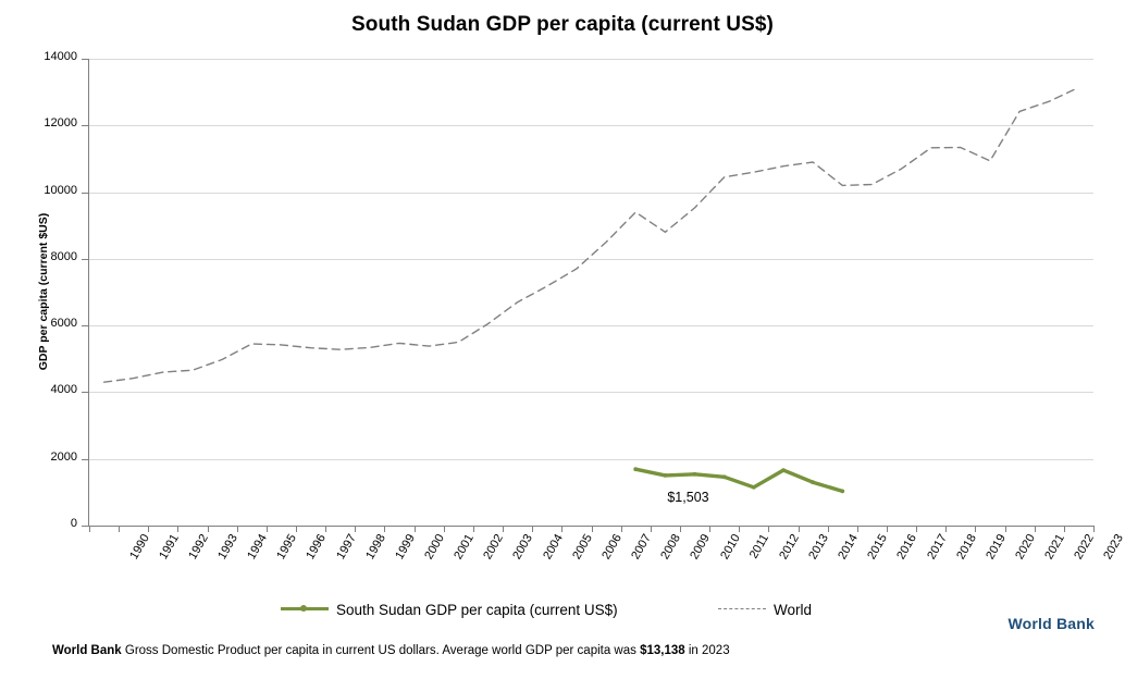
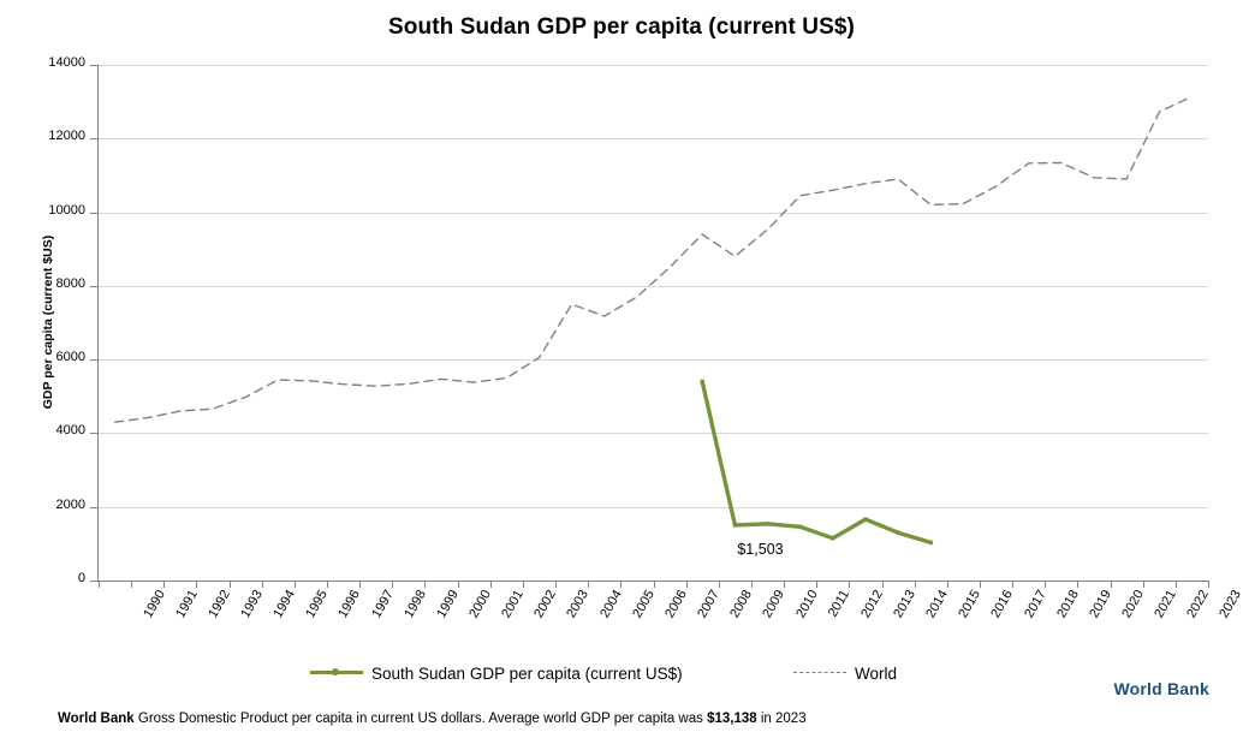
World/2004: 6700 -> 7500
South Sudan GDP per capita (current US$)/2008: 1700 -> 5400
World/2021: 12400 -> 10900
